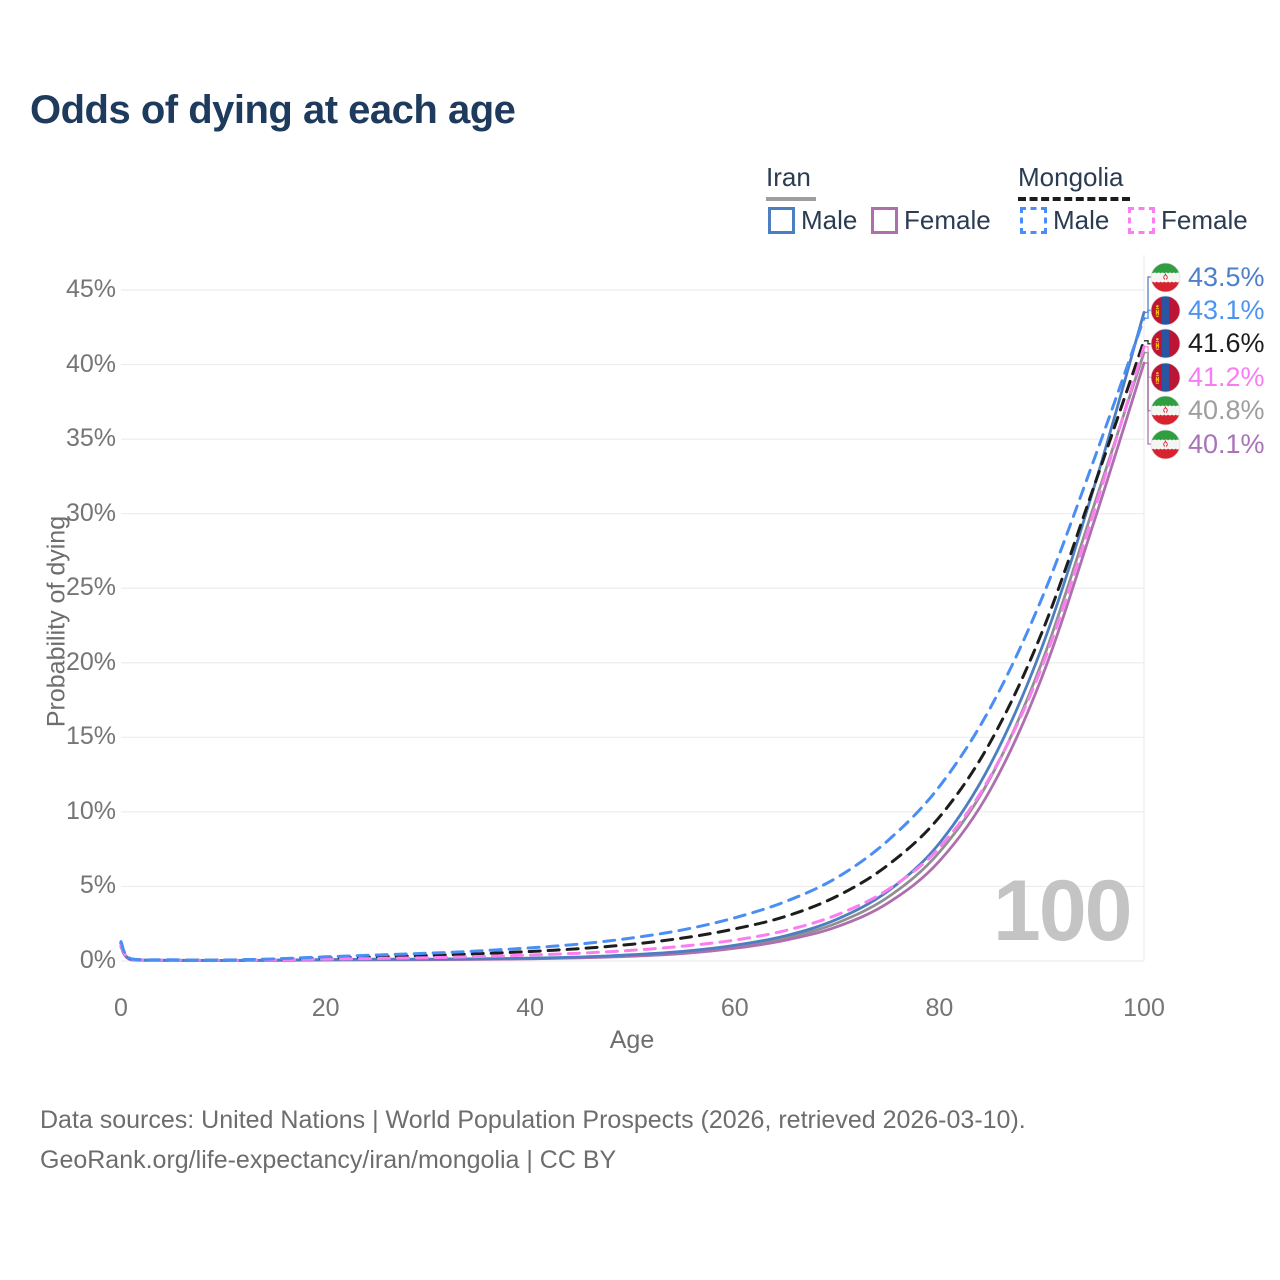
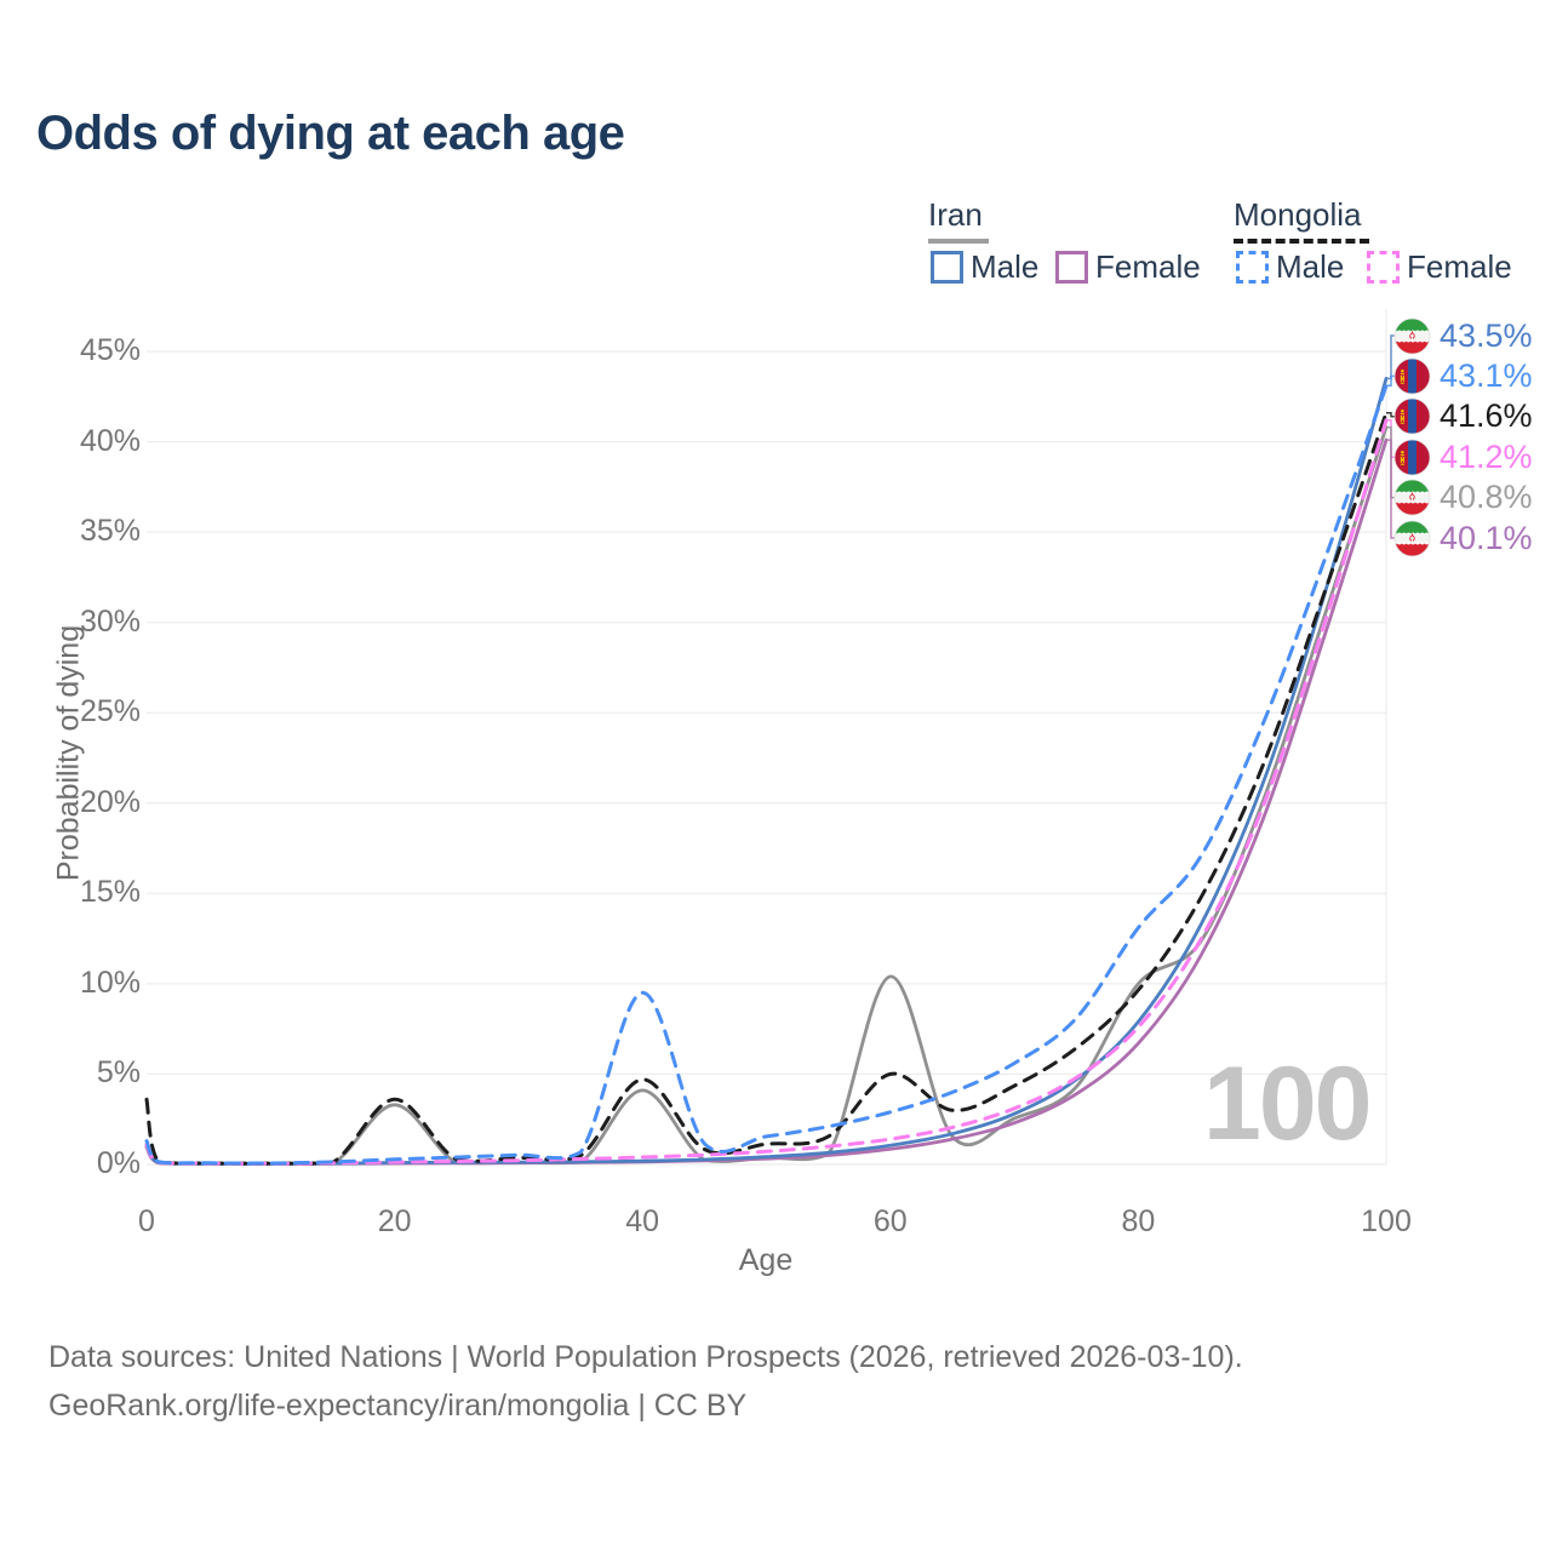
Mongolia/0: 1.2% -> 3.6%
Iran/20: 0.1% -> 3.3%
Mongolia/20: 0.2% -> 3.6%
Iran/40: 0.2% -> 4.1%
Mongolia/40: 0.6% -> 4.7%
Mongolia Male/40: 0.9% -> 9.5%
Iran/60: 0.9% -> 10.4%
Mongolia/60: 2.1% -> 5.0%
Iran/80: 7.3% -> 10.0%
Mongolia Male/80: 11.7% -> 13.1%
